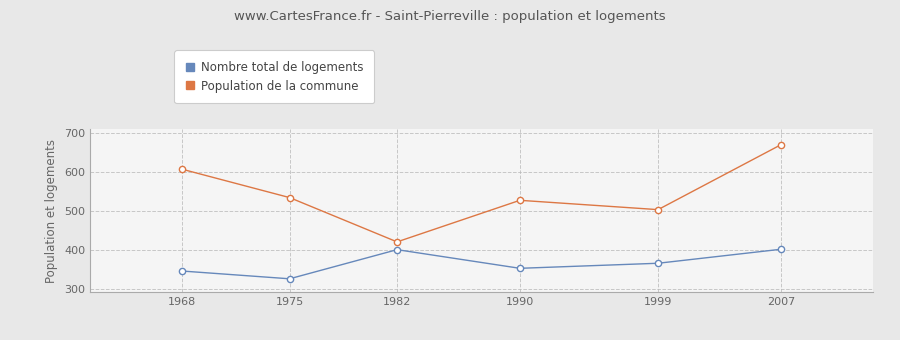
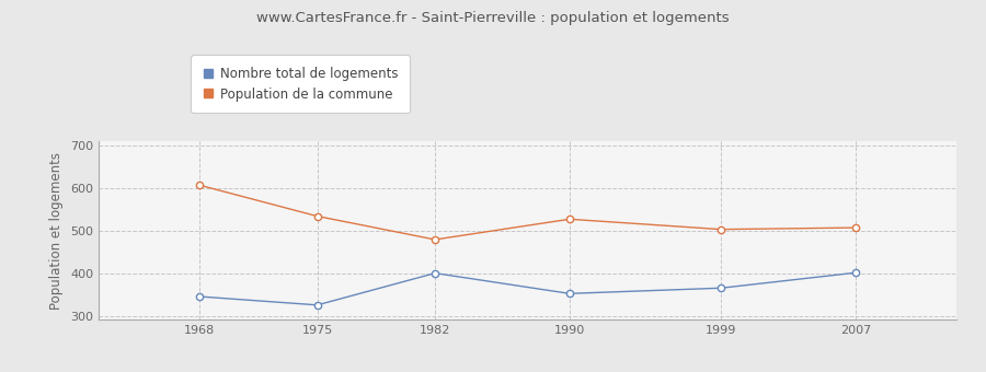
Population de la commune/1982: 420 -> 479
Population de la commune/2007: 670 -> 507
